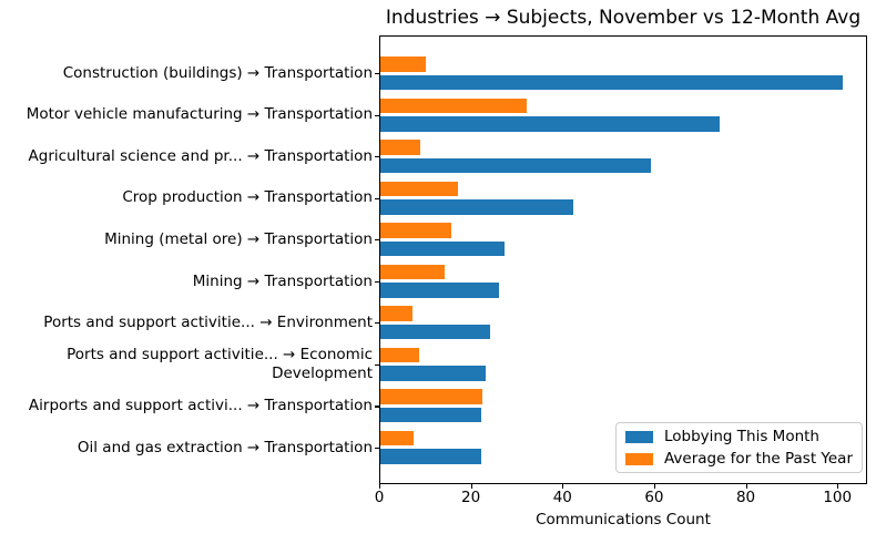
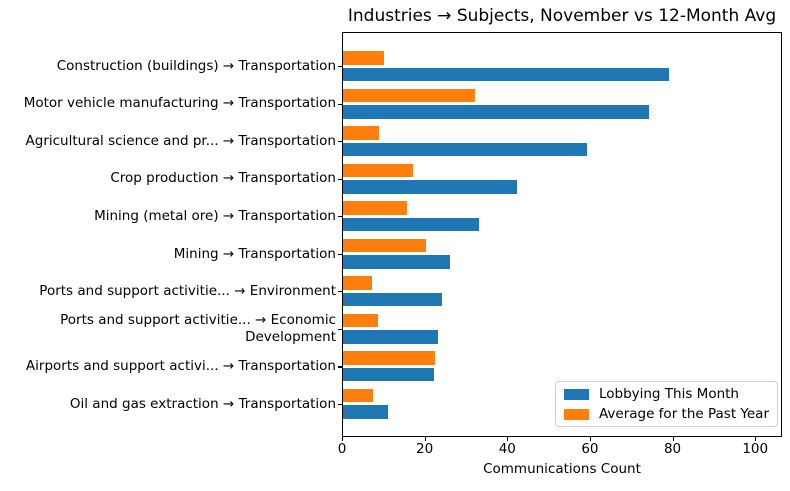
Lobbying This Month/Construction (buildings) → Transportation: 101 -> 79
Lobbying This Month/Mining (metal ore) → Transportation: 27 -> 33
Average for the Past Year/Mining → Transportation: 14 -> 20
Lobbying This Month/Oil and gas extraction → Transportation: 22 -> 11
